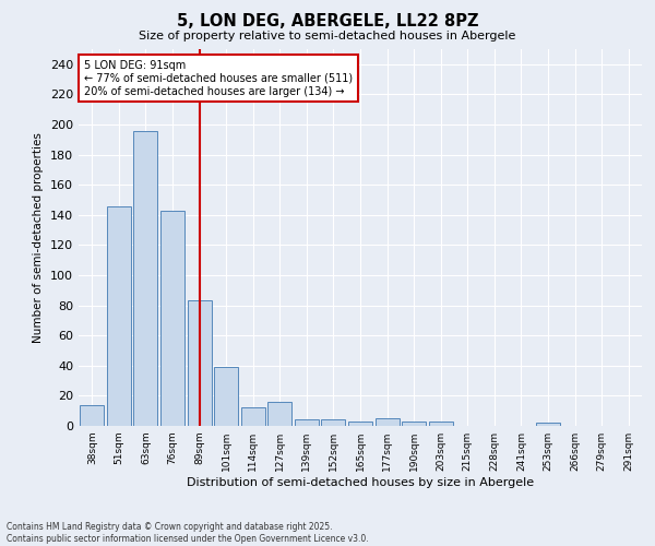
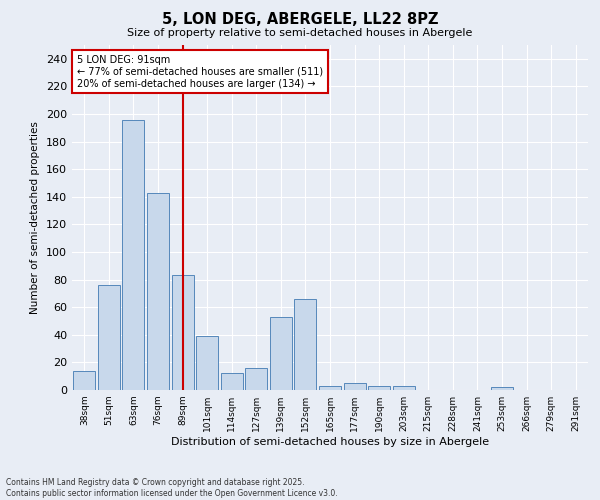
51sqm: 146 -> 76
139sqm: 4 -> 53
152sqm: 4 -> 66
